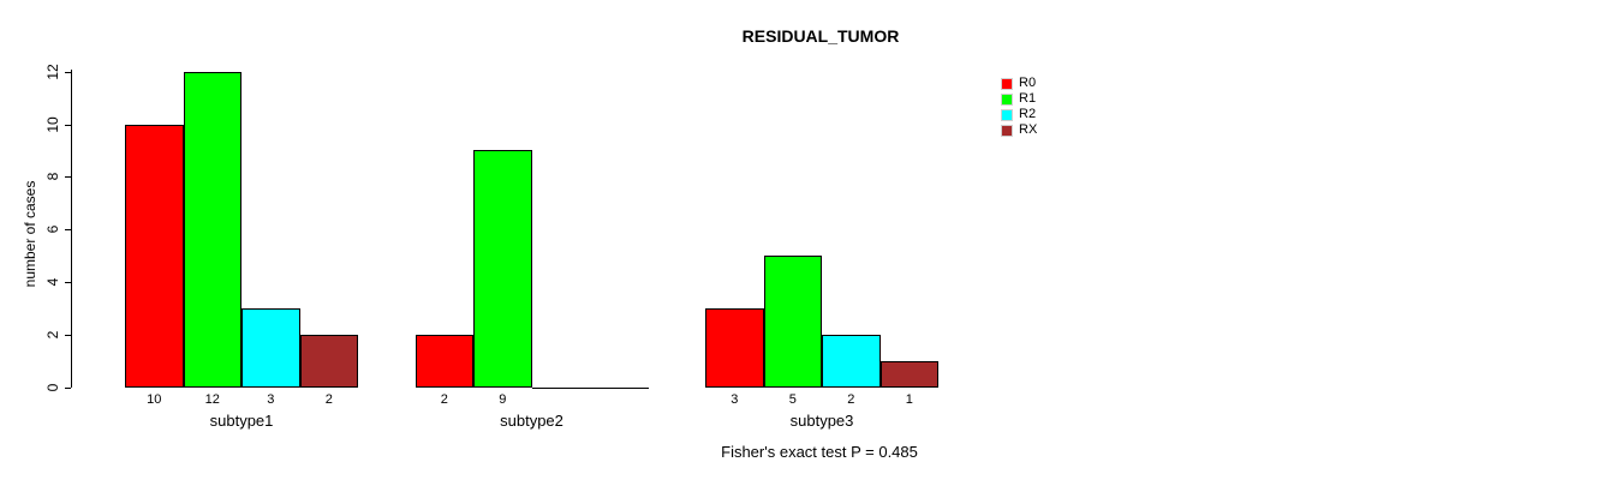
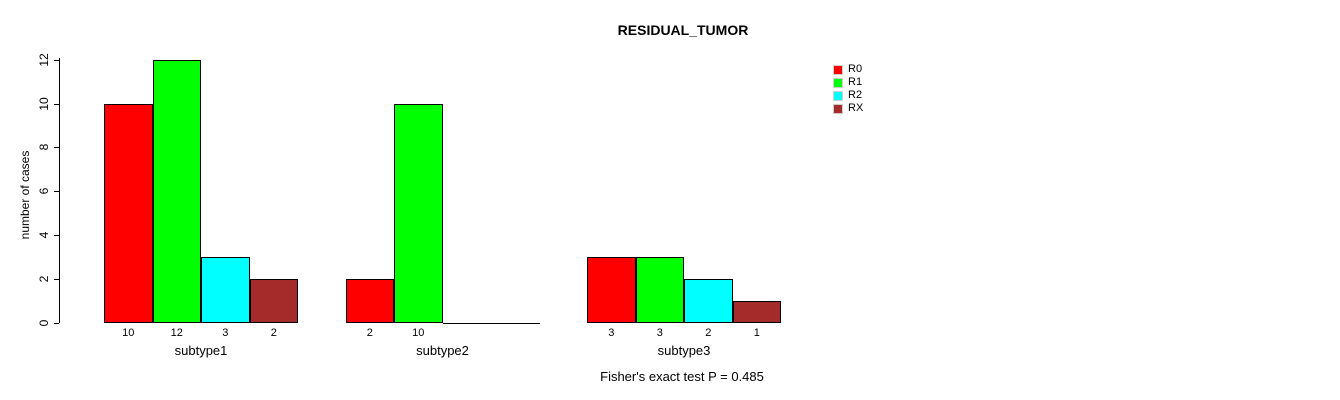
R1/subtype2: 9 -> 10
R1/subtype3: 5 -> 3
